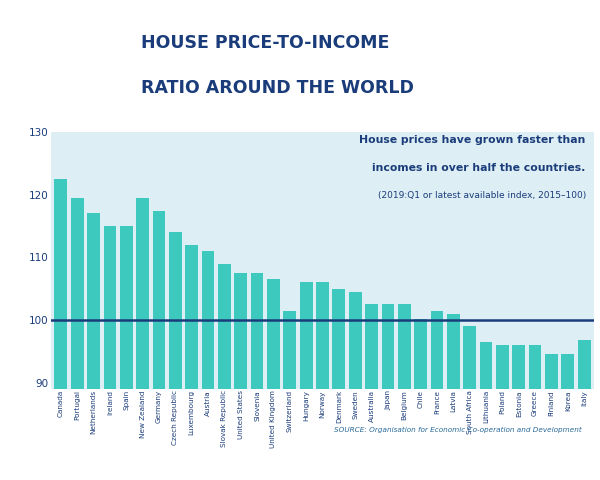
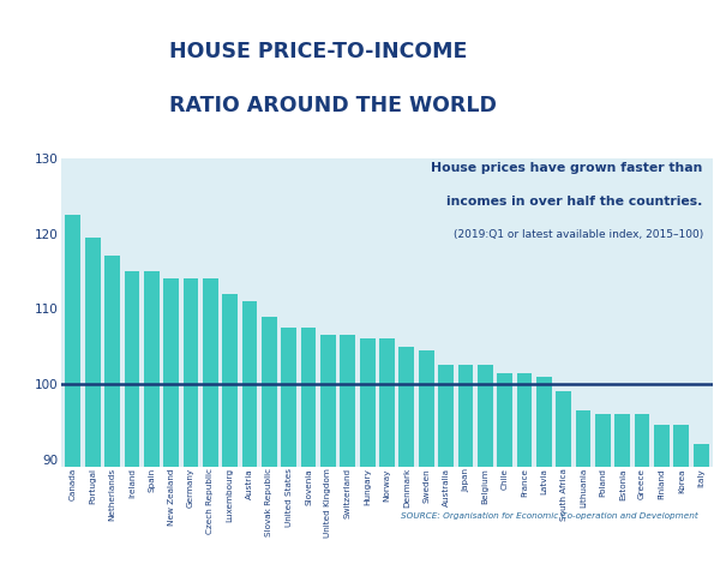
New Zealand: 119.4 -> 114.0
Germany: 117.4 -> 114.0
Switzerland: 101.4 -> 106.5
Chile: 100.2 -> 101.5
Italy: 96.8 -> 92.0
